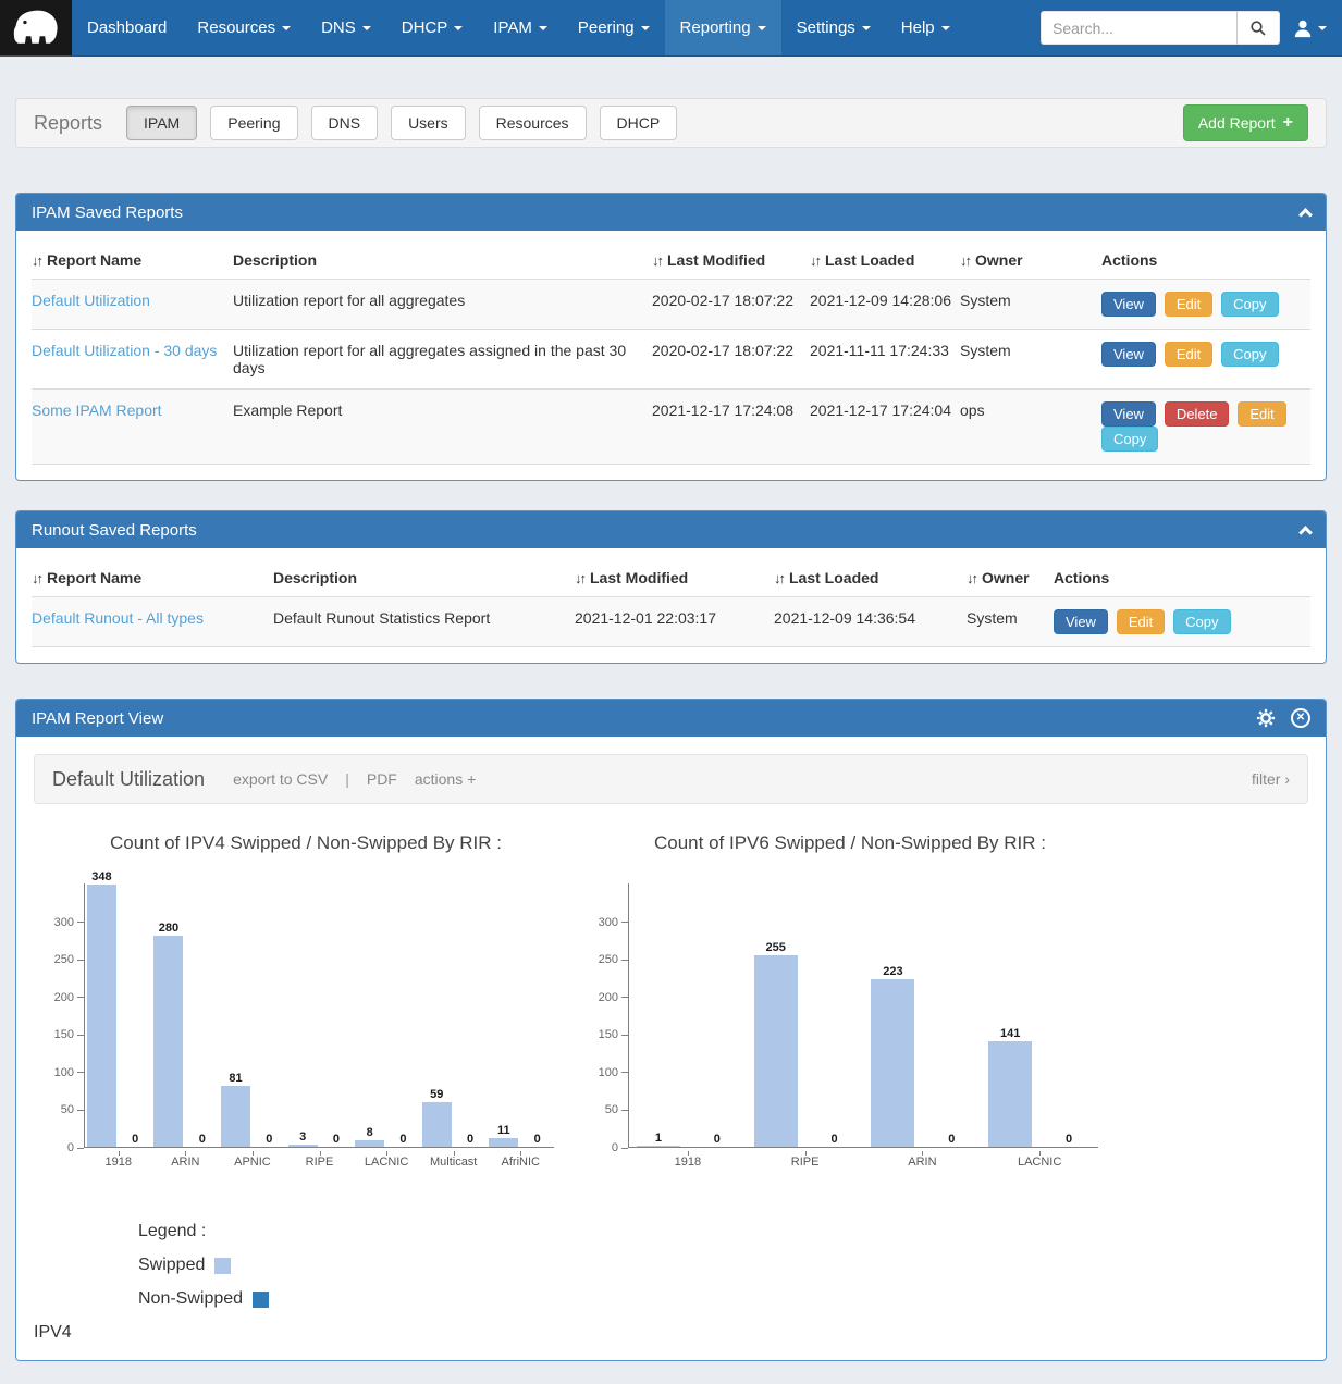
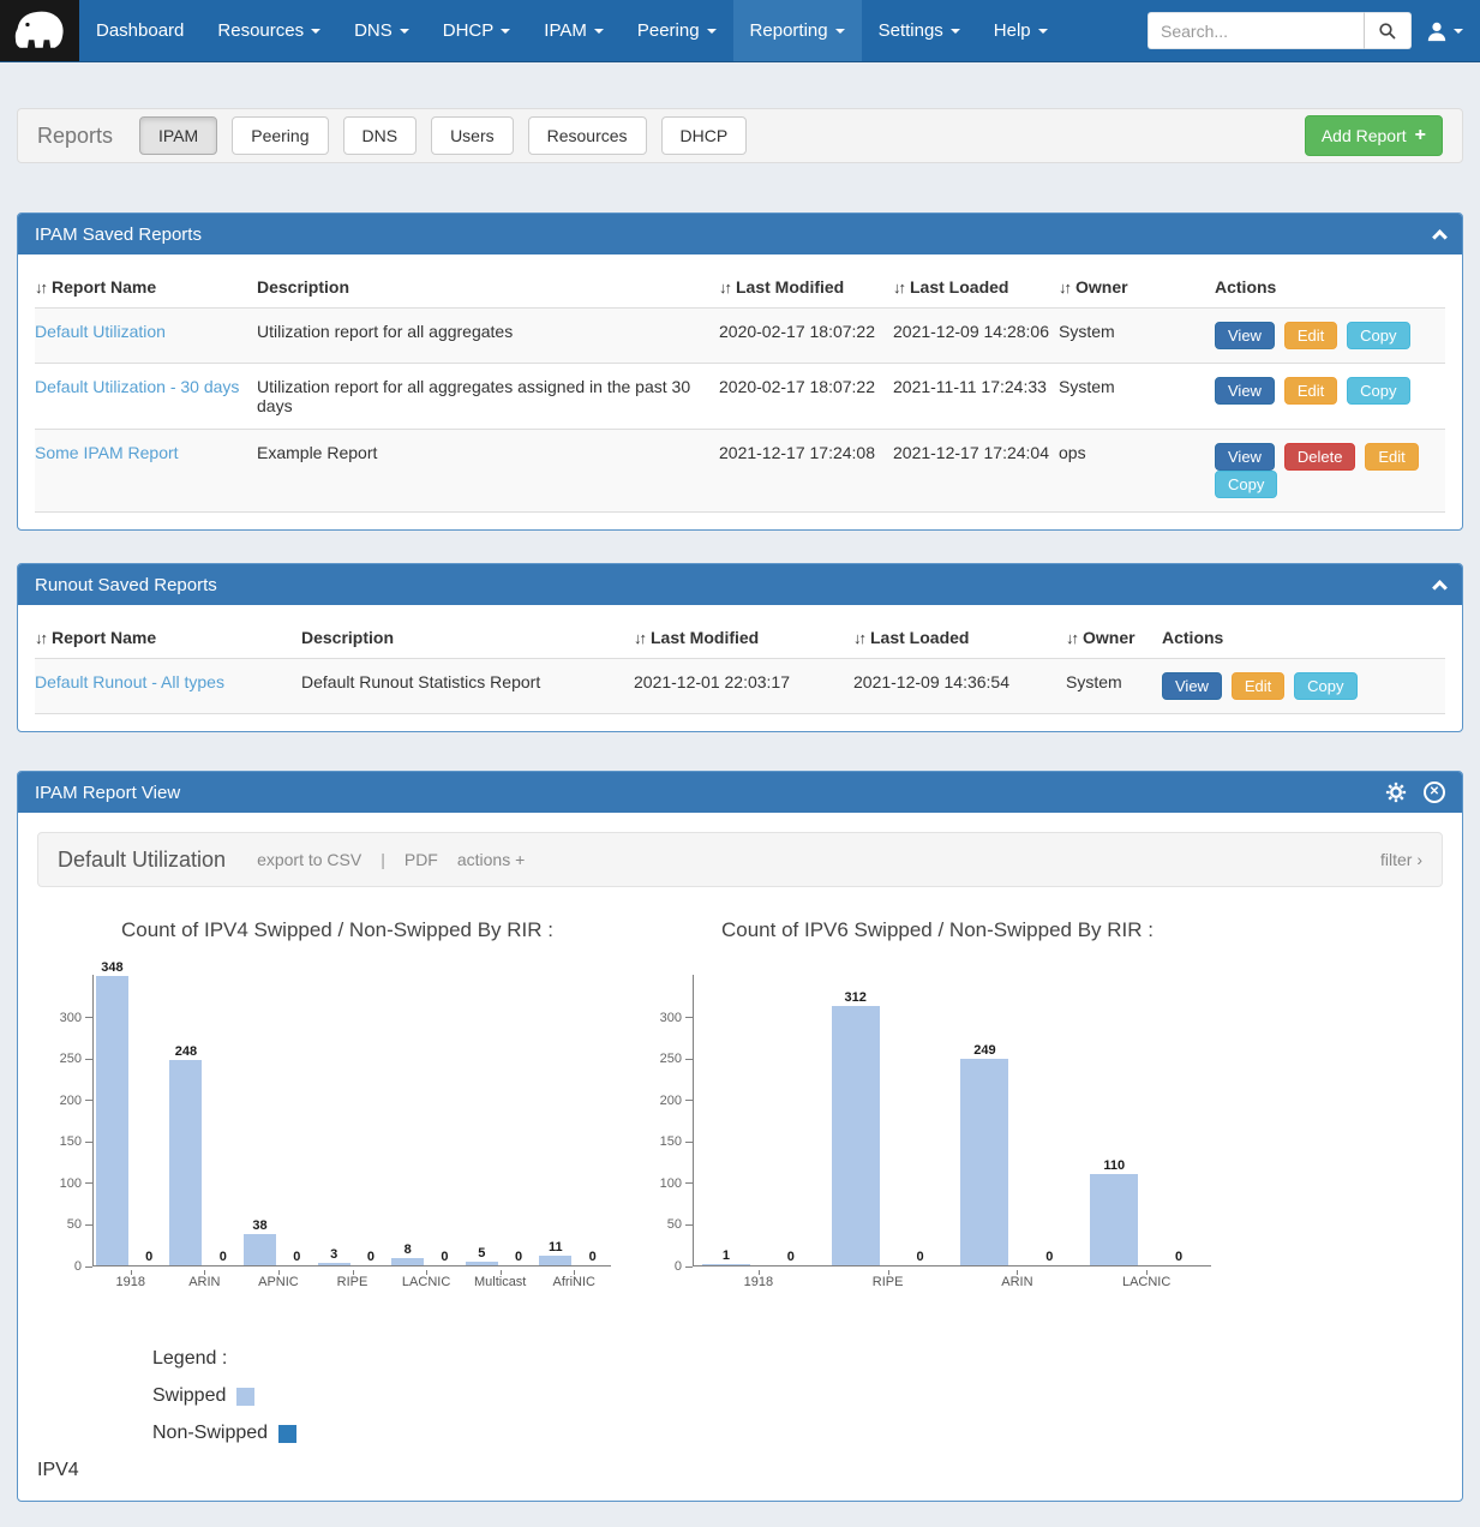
Count of IPV4 Swipped / Non-Swipped By RIR :/Swipped/ARIN: 280 -> 248
Count of IPV4 Swipped / Non-Swipped By RIR :/Swipped/APNIC: 81 -> 38
Count of IPV4 Swipped / Non-Swipped By RIR :/Swipped/Multicast: 59 -> 5
Count of IPV6 Swipped / Non-Swipped By RIR :/Swipped/RIPE: 255 -> 312
Count of IPV6 Swipped / Non-Swipped By RIR :/Swipped/ARIN: 223 -> 249
Count of IPV6 Swipped / Non-Swipped By RIR :/Swipped/LACNIC: 141 -> 110
